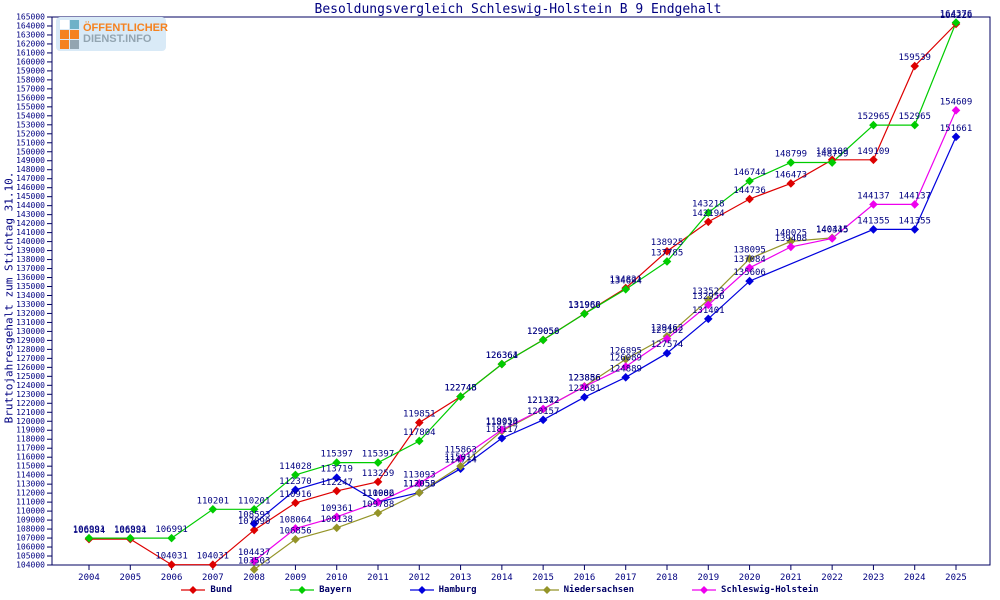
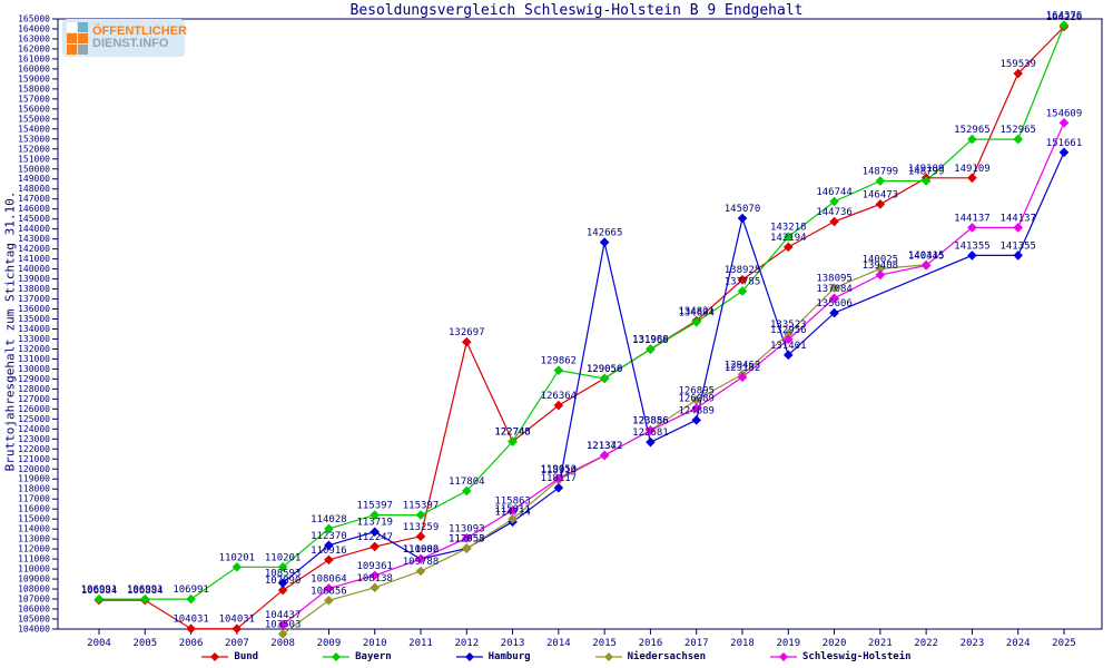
Bund/2012: 119851 -> 132697
Bayern/2014: 126361 -> 129862
Hamburg/2015: 120157 -> 142665
Hamburg/2018: 127574 -> 145070
